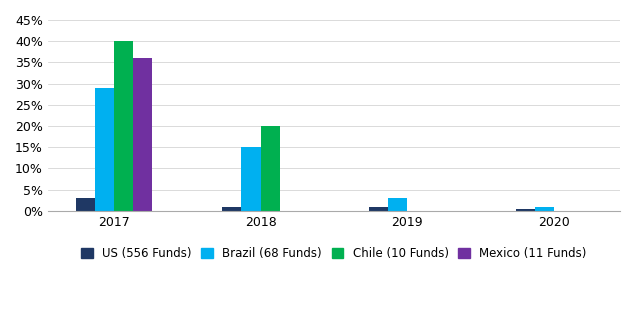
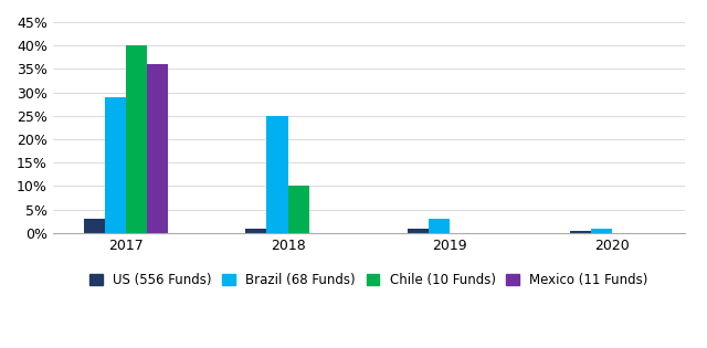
Brazil (68 Funds)/2018: 15% -> 25%
Chile (10 Funds)/2018: 20% -> 10%
